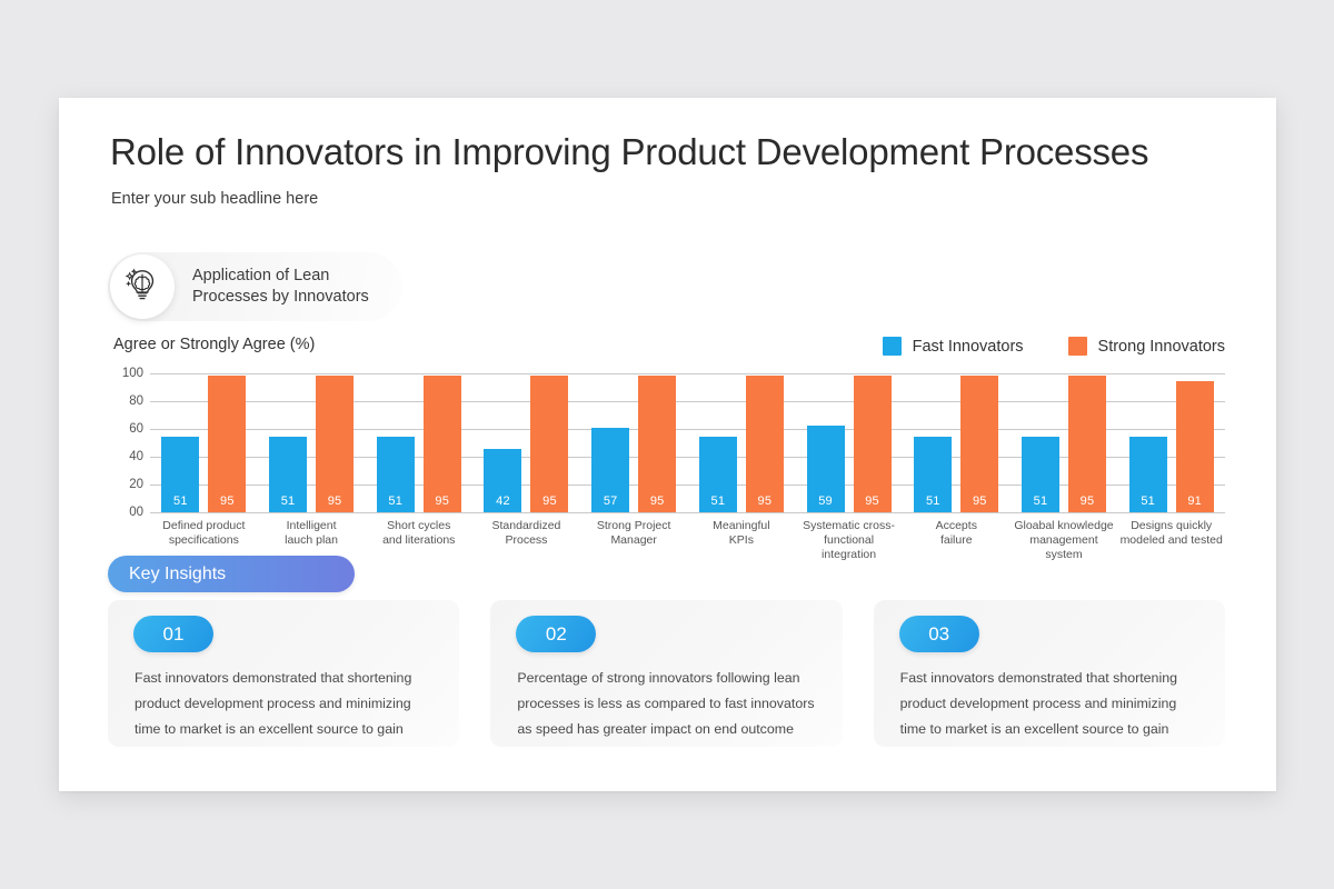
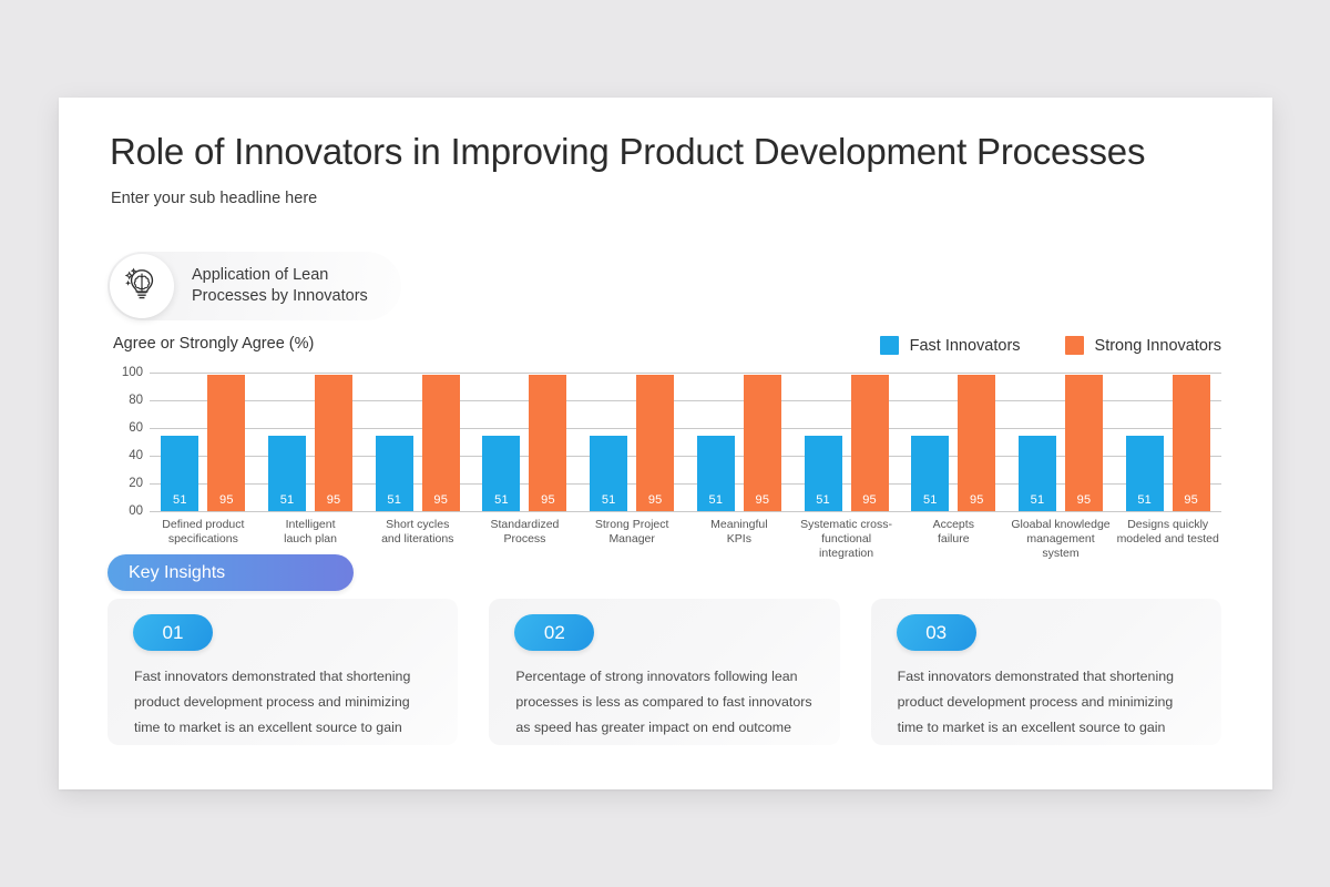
Fast Innovators/Standardized Process: 42 -> 51
Fast Innovators/Strong Project Manager: 57 -> 51
Fast Innovators/Systematic cross- functional integration: 59 -> 51
Strong Innovators/Designs quickly modeled and tested: 91 -> 95
